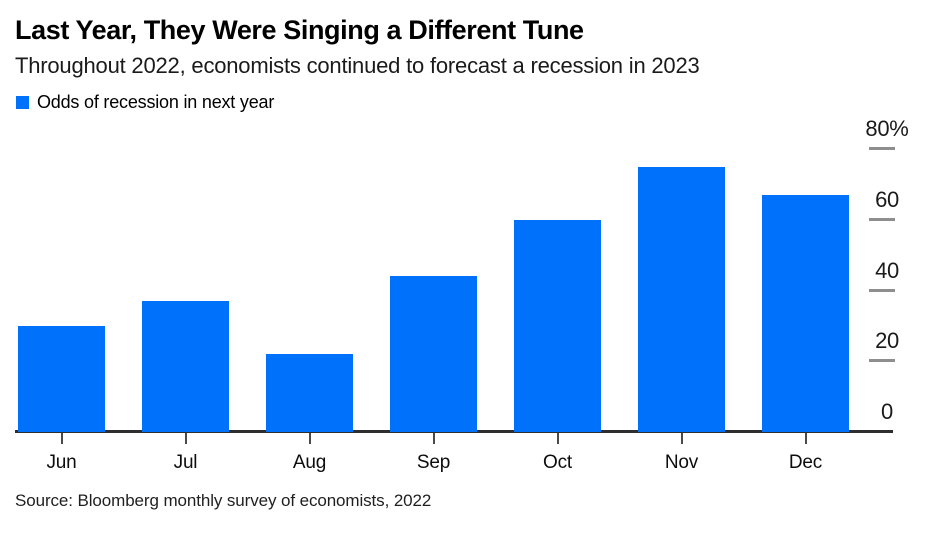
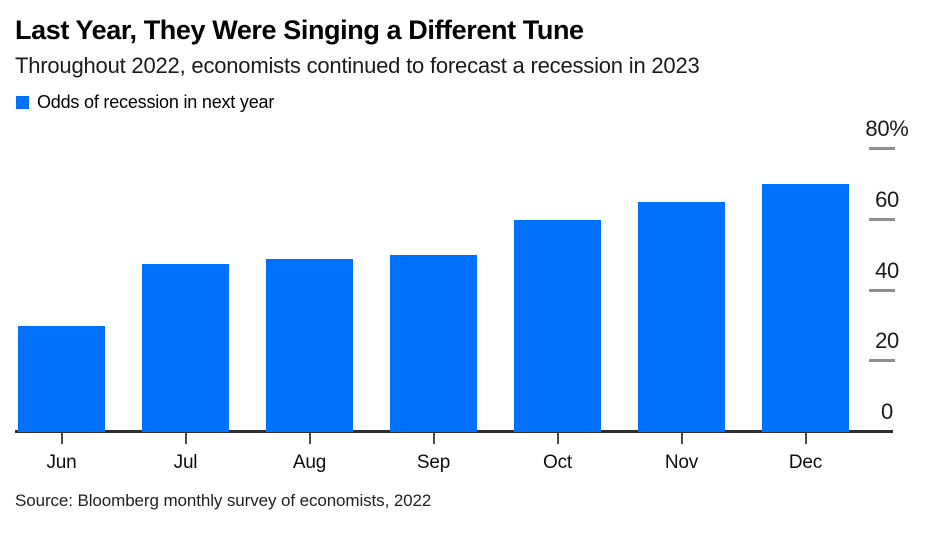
Jul: 37 -> 48
Aug: 22 -> 49
Sep: 44 -> 50
Nov: 75 -> 65
Dec: 67 -> 70
